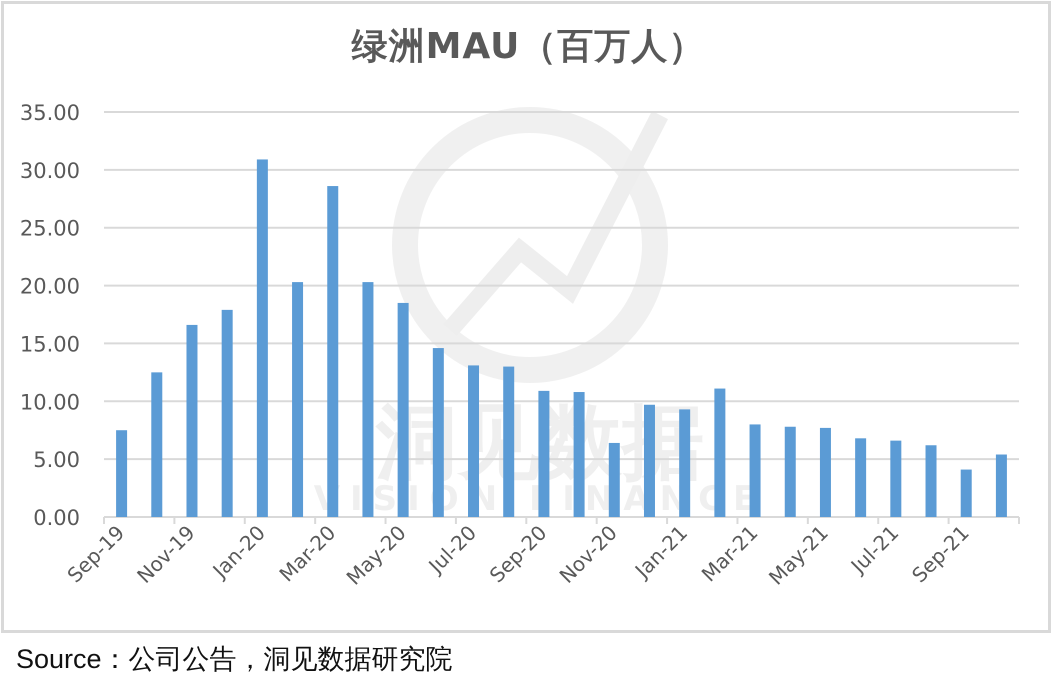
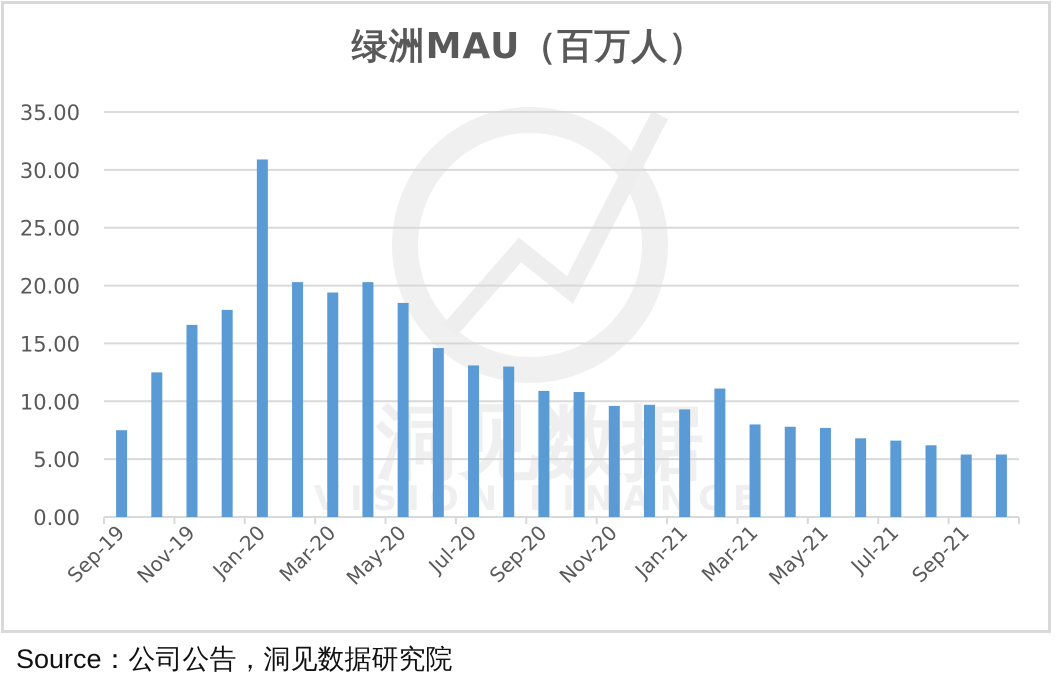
Mar-20: 28.6 -> 19.4
Nov-20: 6.4 -> 9.6
Sep-21: 4.1 -> 5.4
